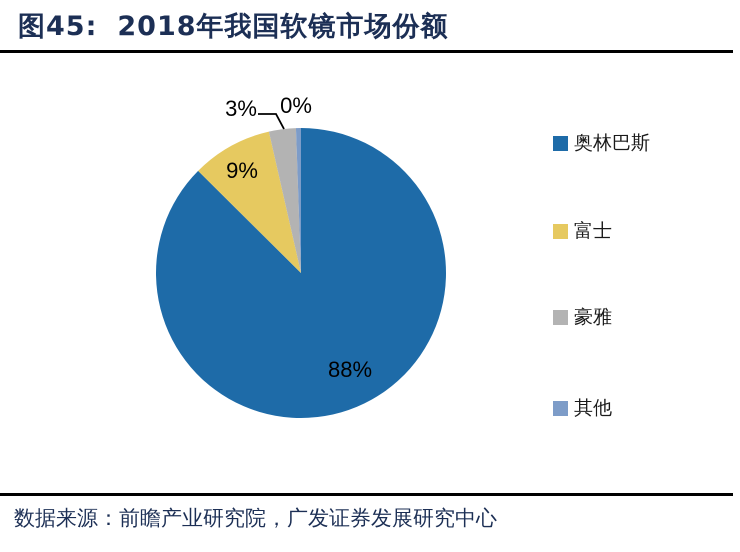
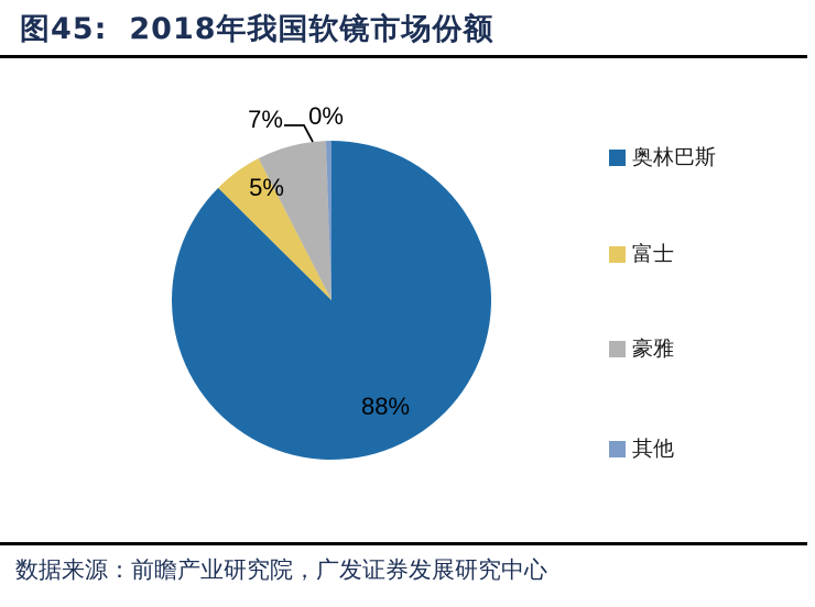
富士: 9% -> 5%
豪雅: 3% -> 7%
